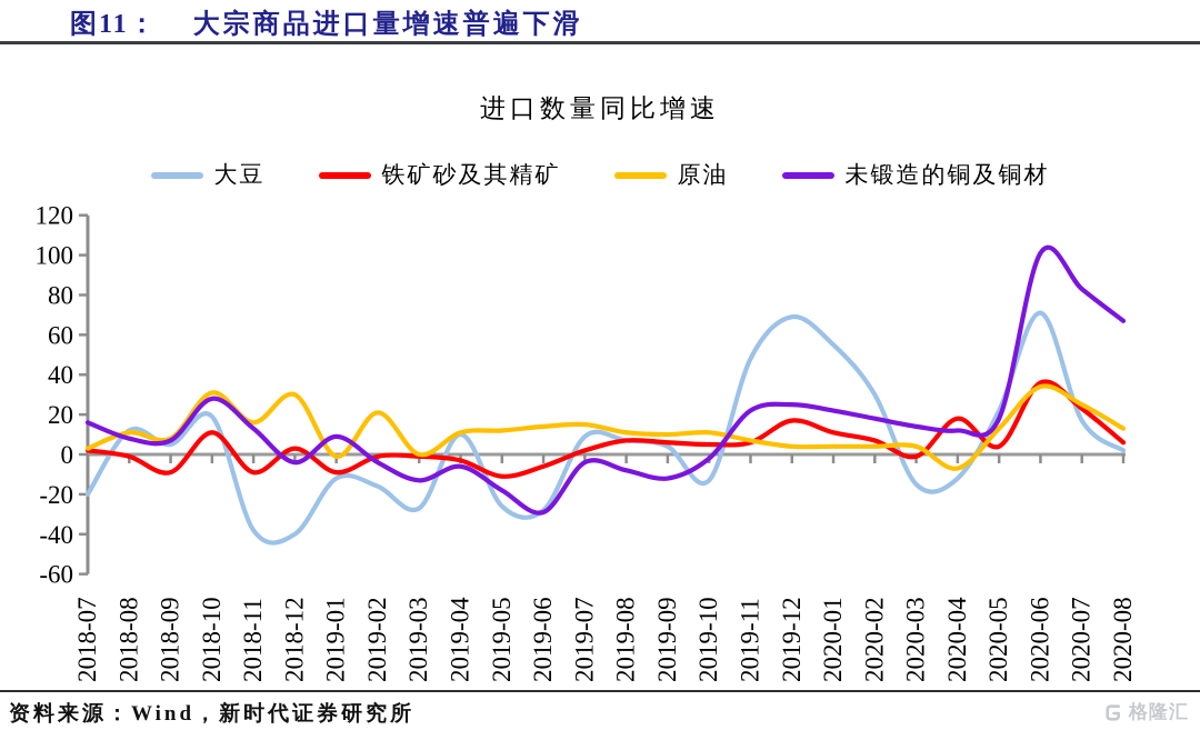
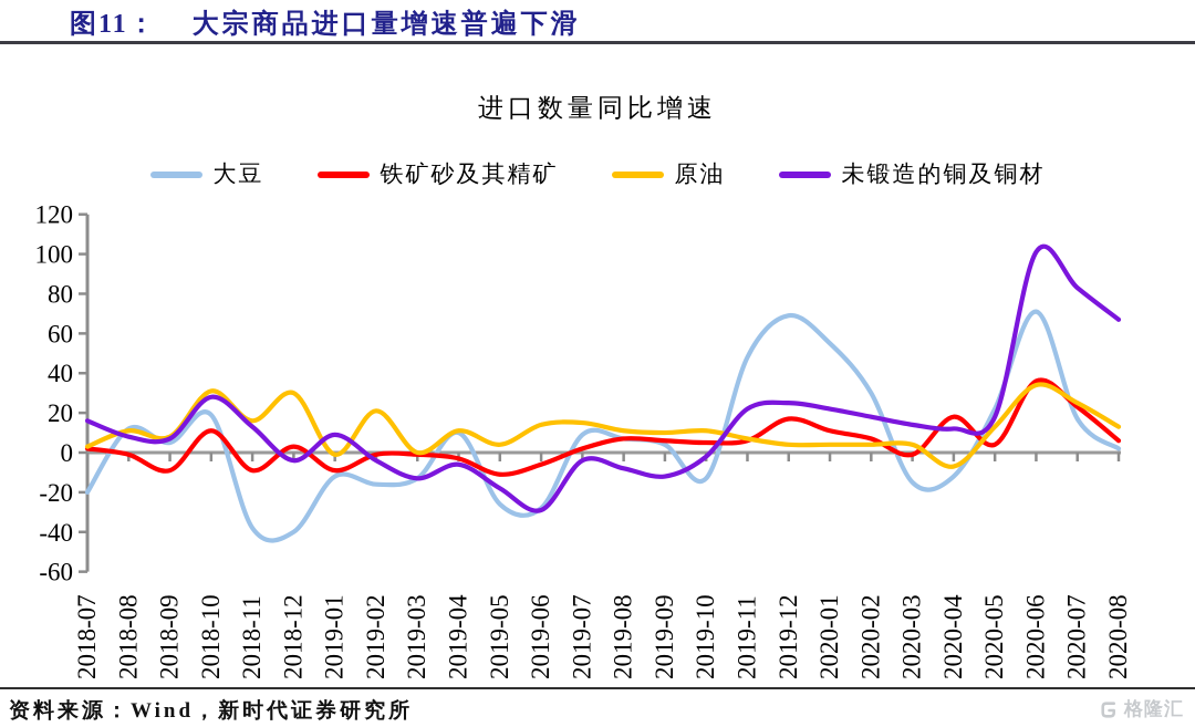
大豆/2019-03: -27 -> -13
原油/2019-05: 12 -> 4
